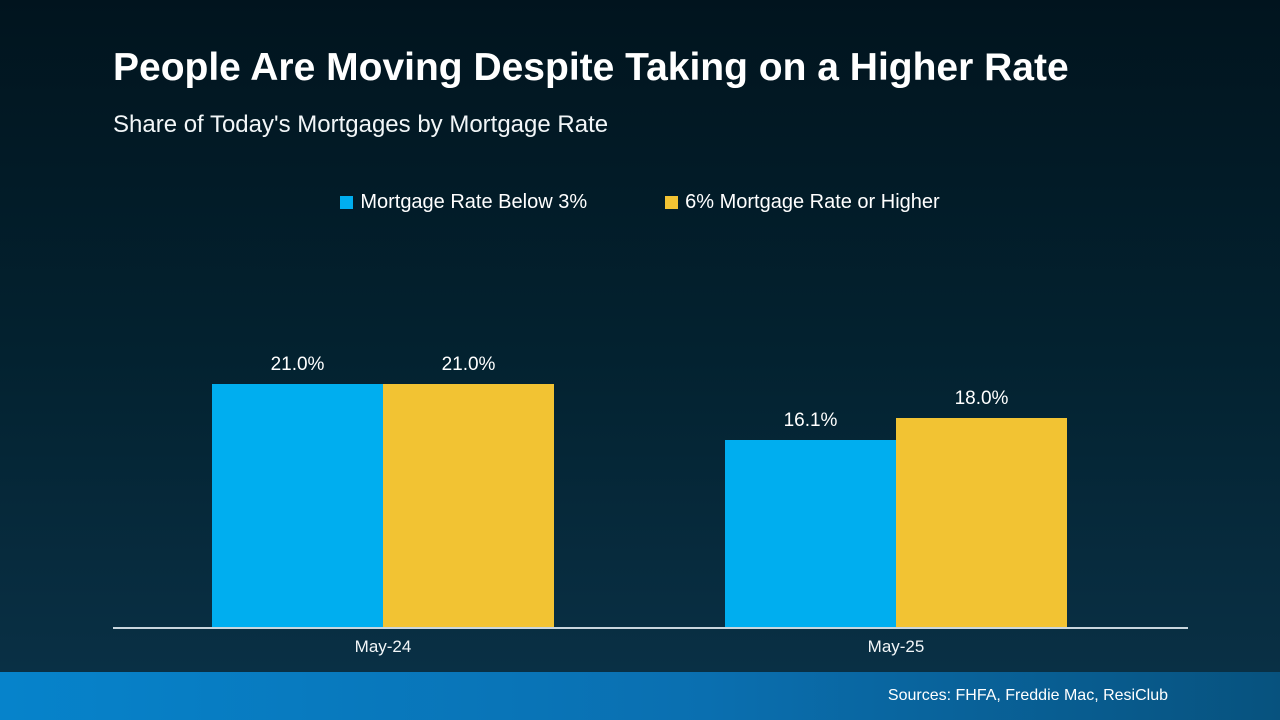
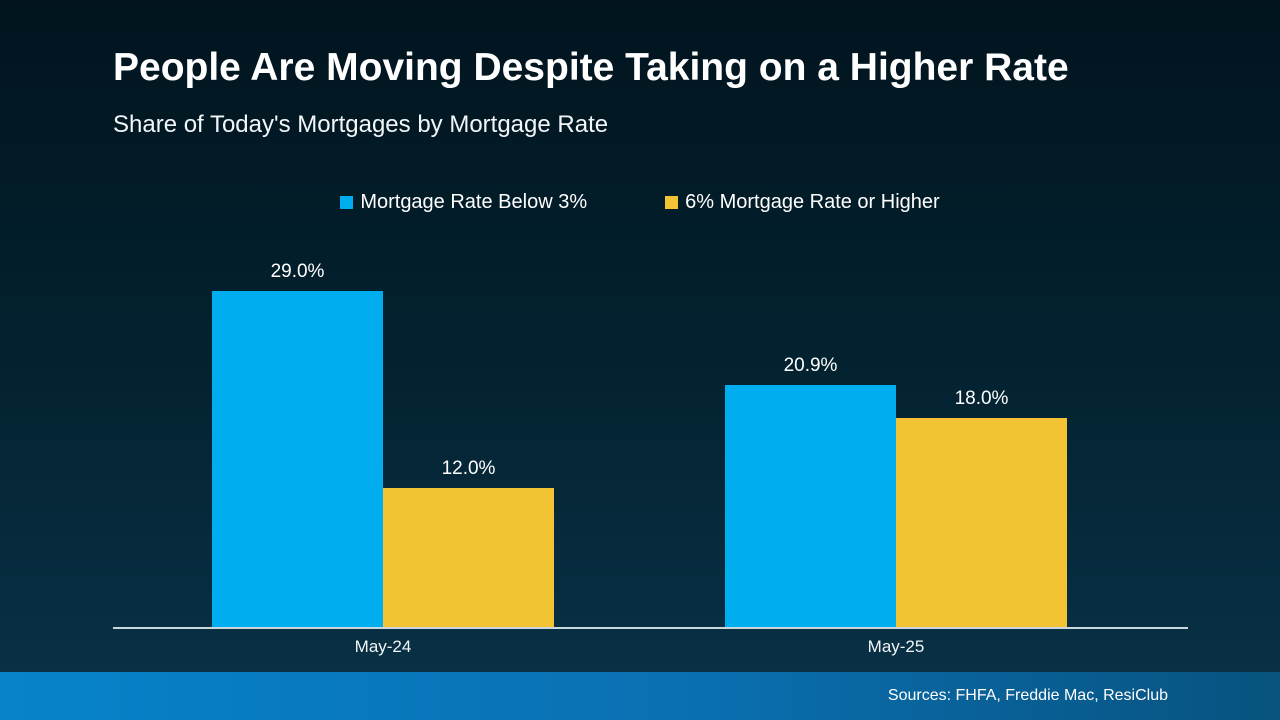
Mortgage Rate Below 3%/May-24: 21.0% -> 29.0%
6% Mortgage Rate or Higher/May-24: 21.0% -> 12.0%
Mortgage Rate Below 3%/May-25: 16.1% -> 20.9%
